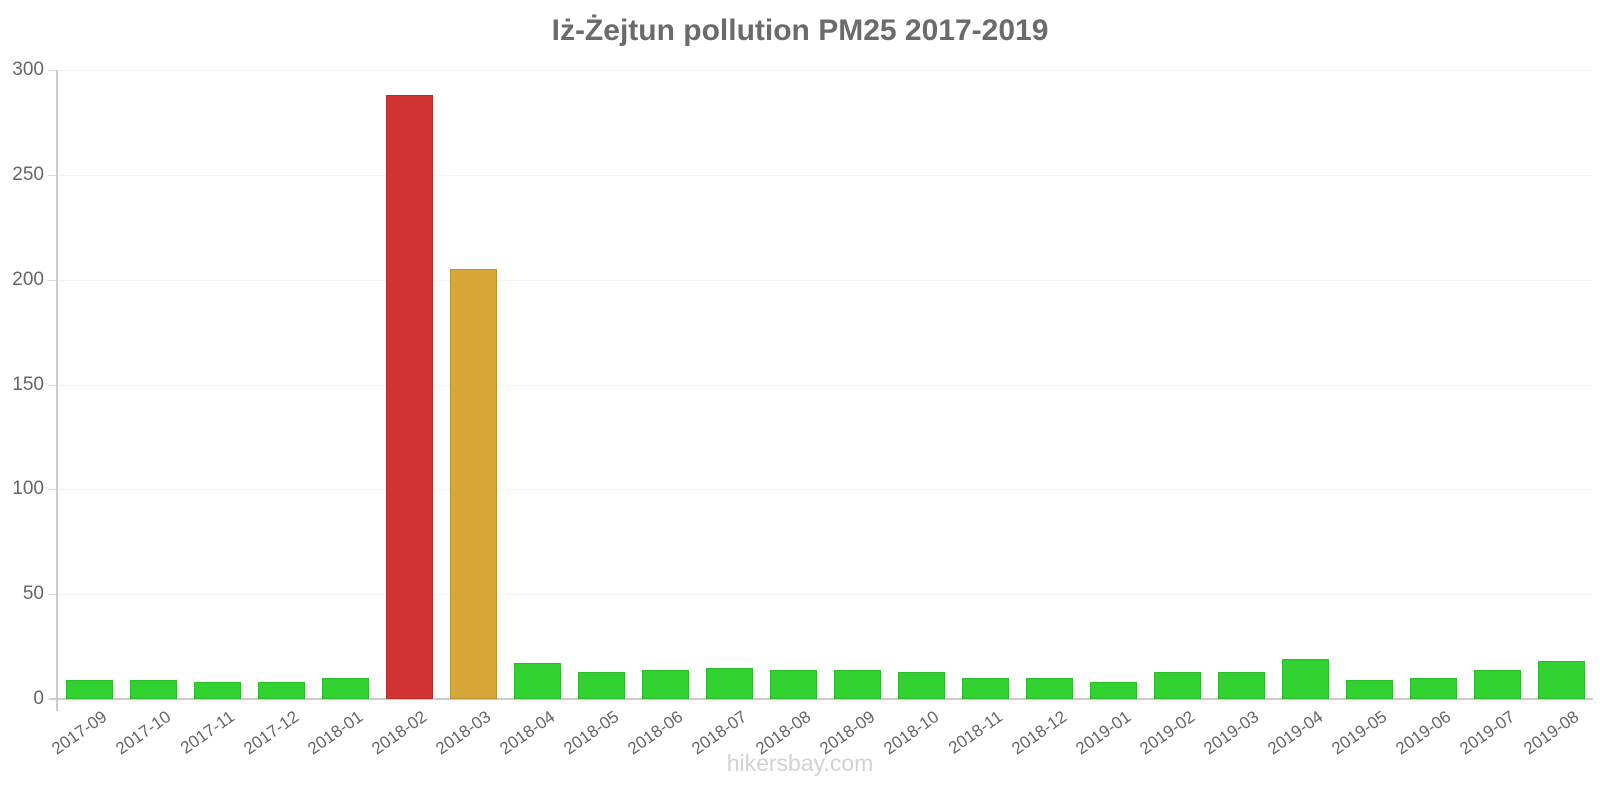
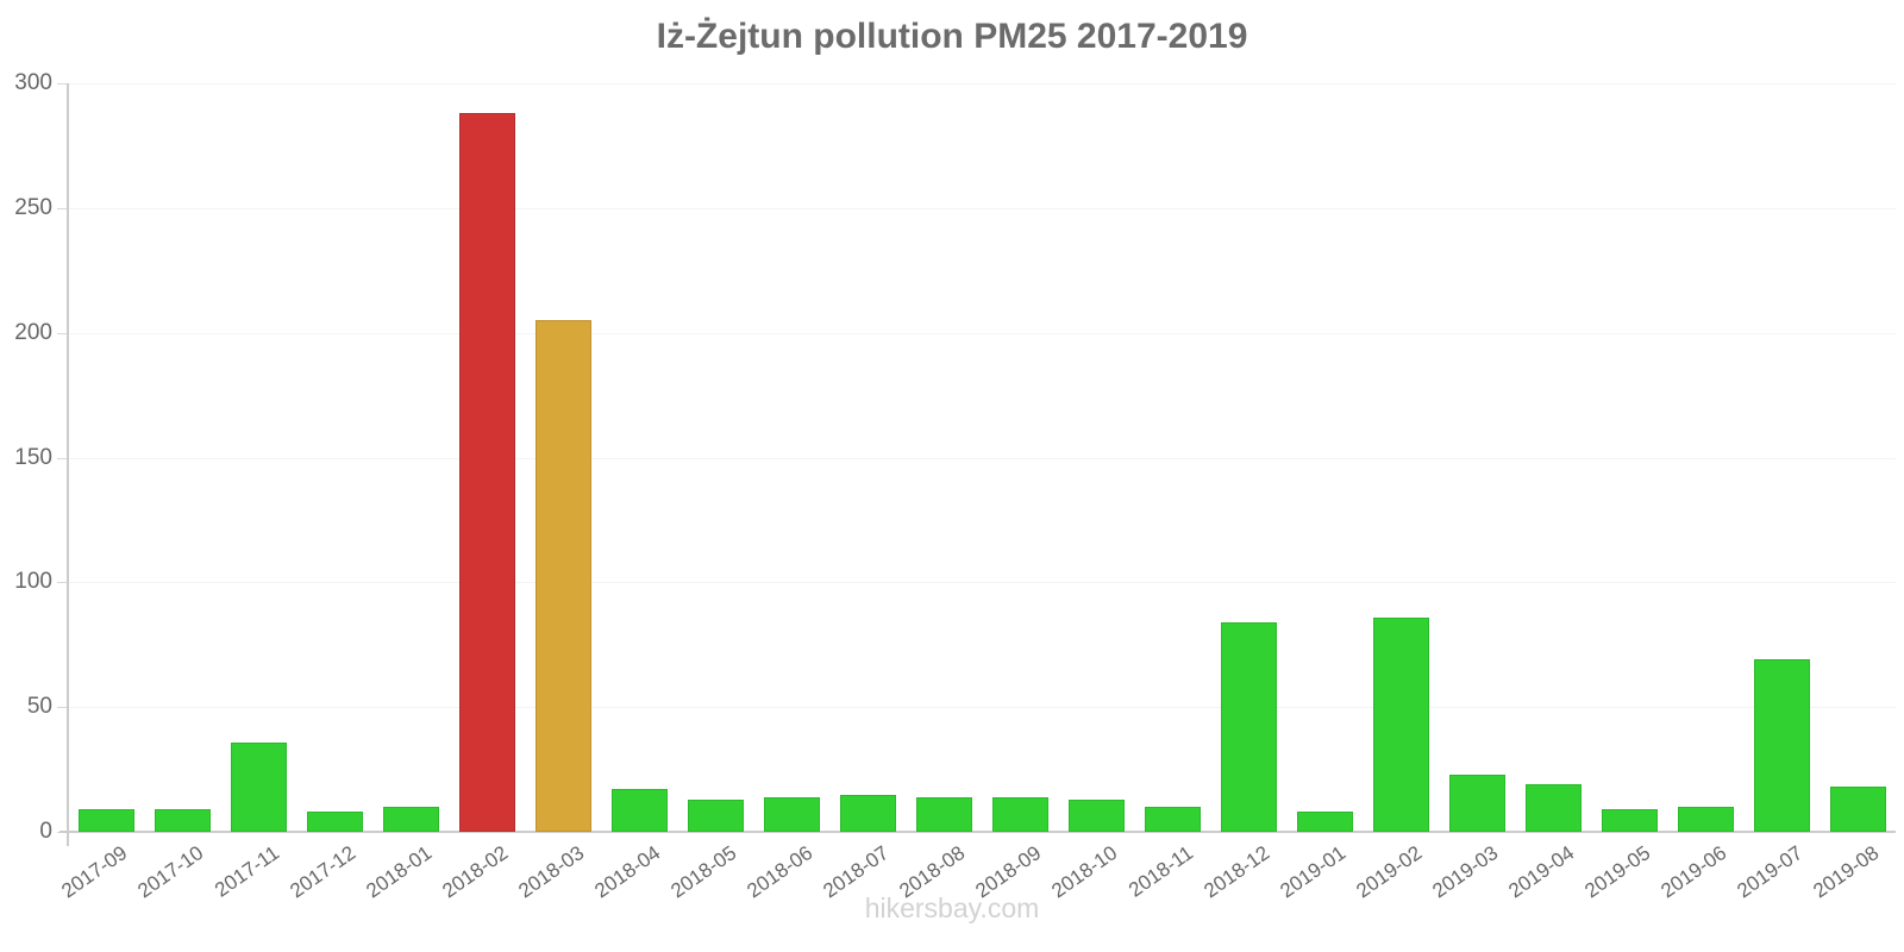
2017-11: 8 -> 36
2018-12: 10 -> 84
2019-02: 13 -> 86
2019-03: 13 -> 23
2019-07: 14 -> 69
